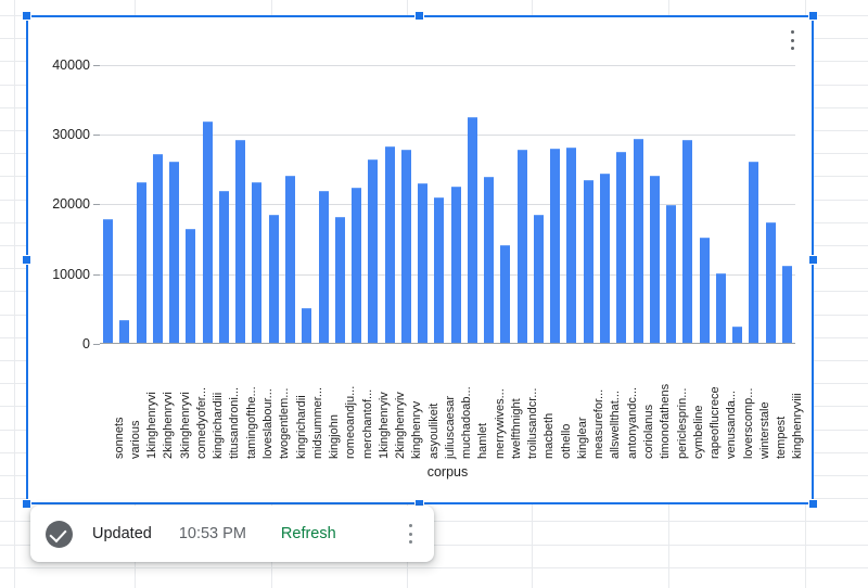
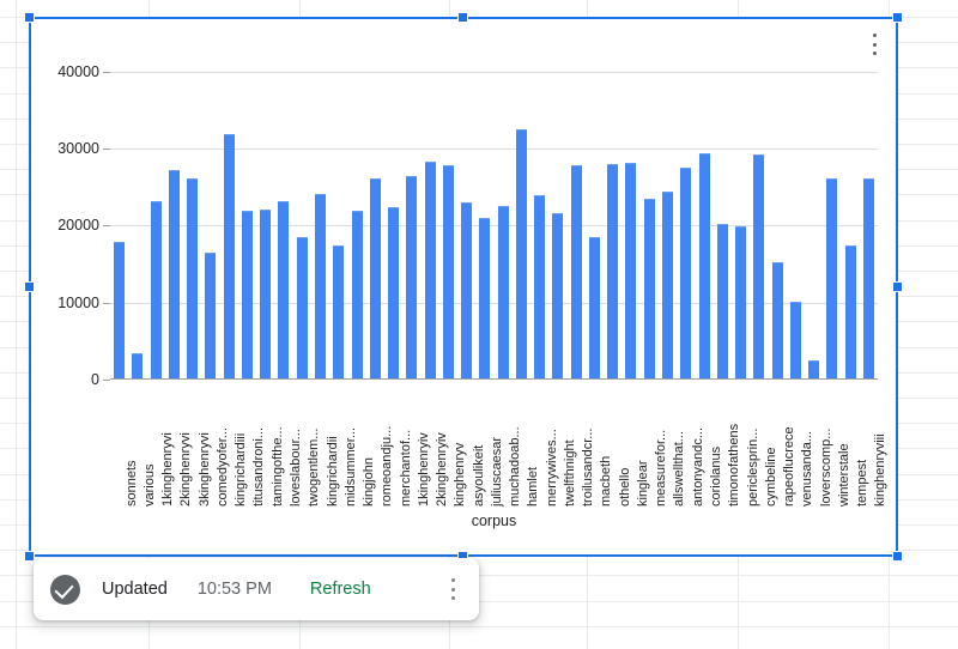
tamingofthe...: 29000 -> 22000
midsummer...: 5000 -> 17000
romeoandju...: 18000 -> 26000
twelfthnight: 14000 -> 21000
timonofathens: 24000 -> 20000
kinghenryviii: 11000 -> 26000
